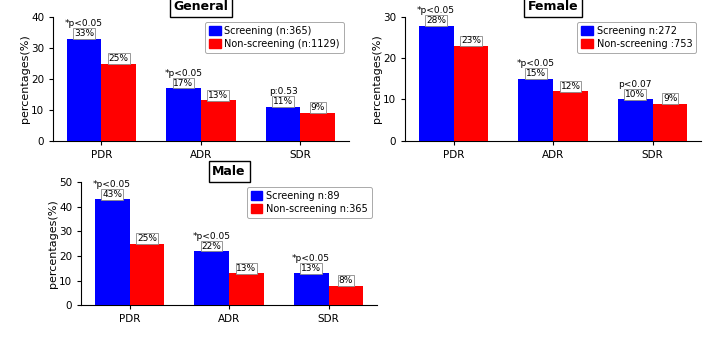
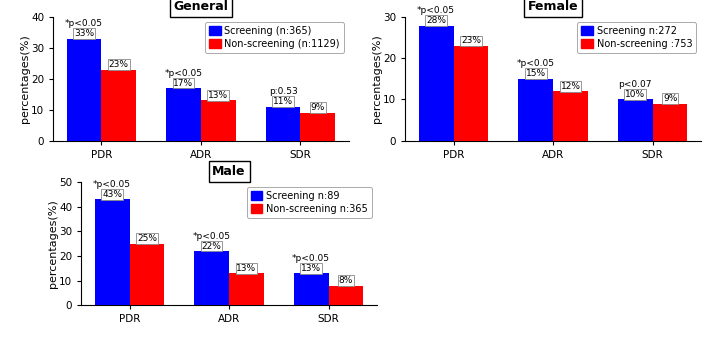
General/Non-screening (n:1129)/PDR: 25% -> 23%
